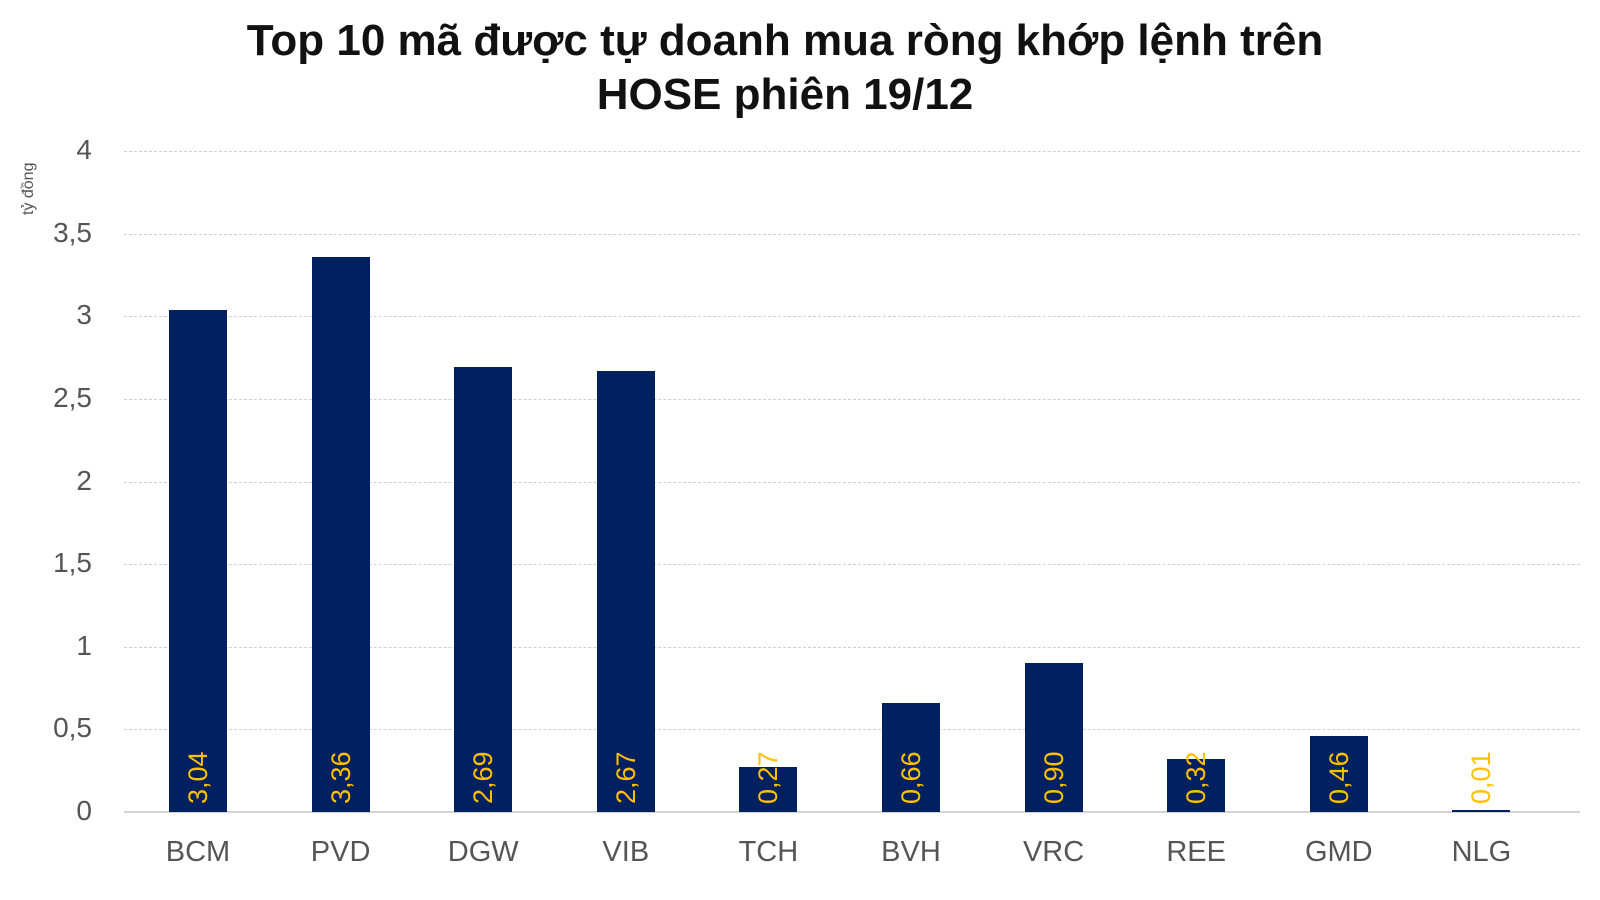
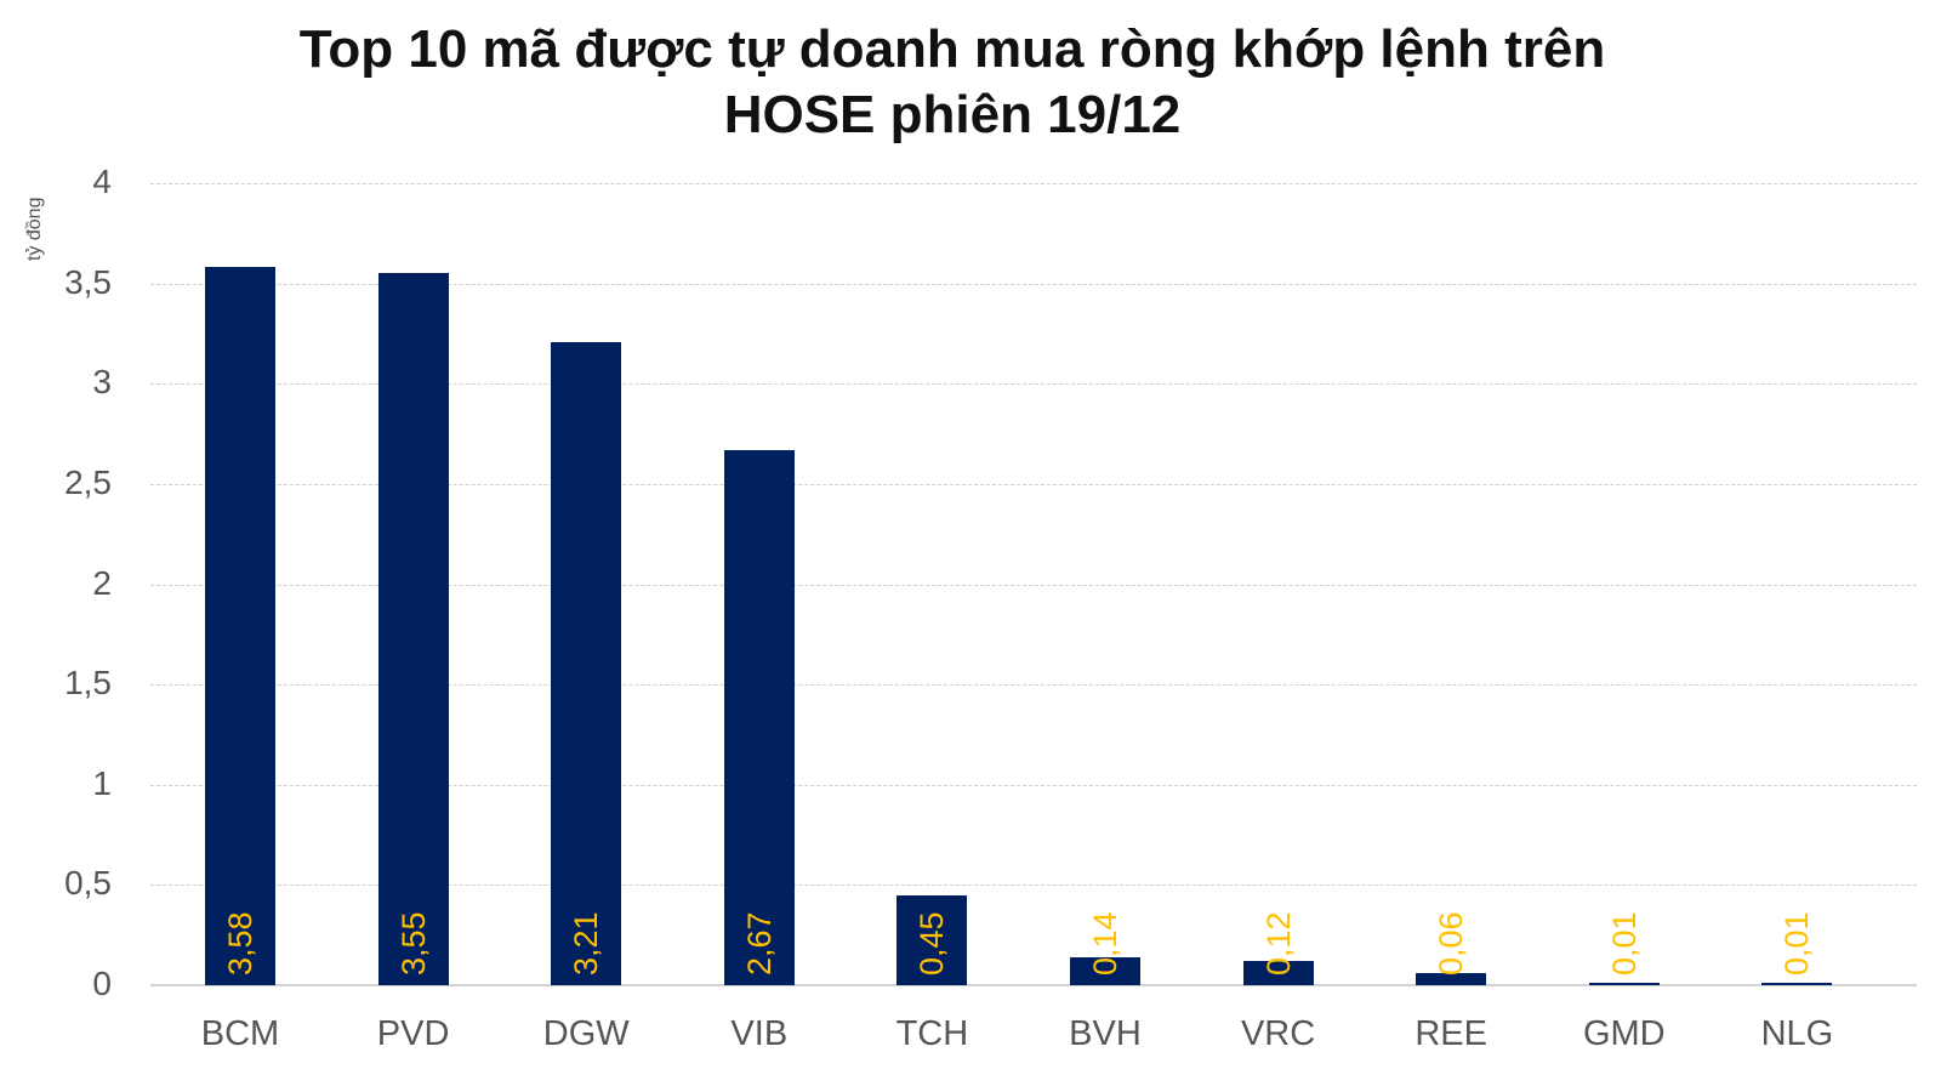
BCM: 3,04 -> 3,58
PVD: 3,36 -> 3,55
DGW: 2,69 -> 3,21
TCH: 0,27 -> 0,45
BVH: 0,66 -> 0,14
VRC: 0,90 -> 0,12
REE: 0,32 -> 0,06
GMD: 0,46 -> 0,01
